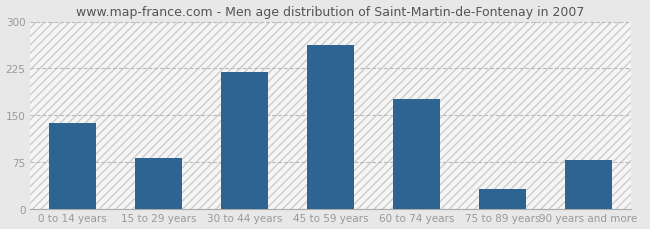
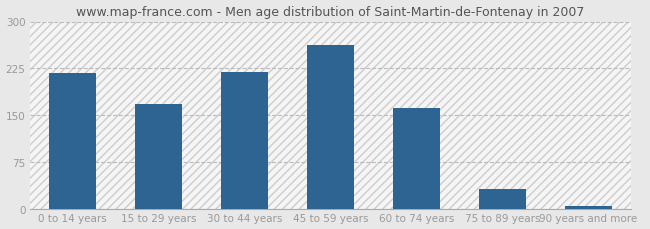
0 to 14 years: 138 -> 218
15 to 29 years: 82 -> 168
60 to 74 years: 176 -> 162
90 years and more: 78 -> 5
